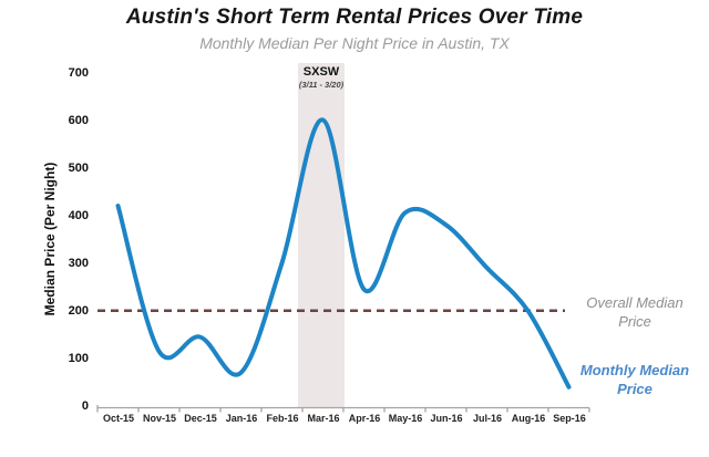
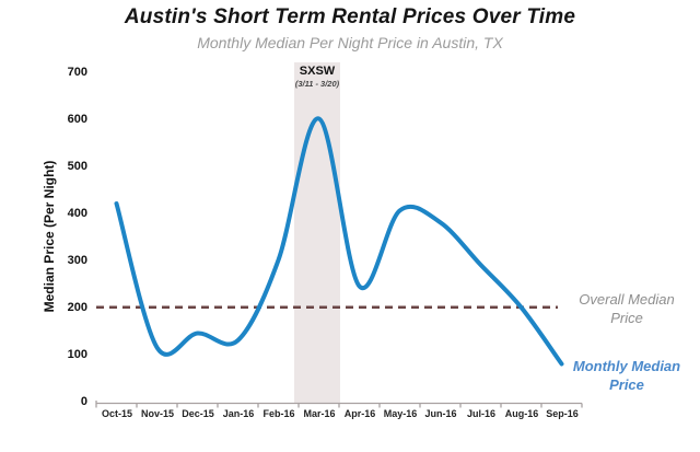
Jan-16: 70 -> 130
Sep-16: 40 -> 80
